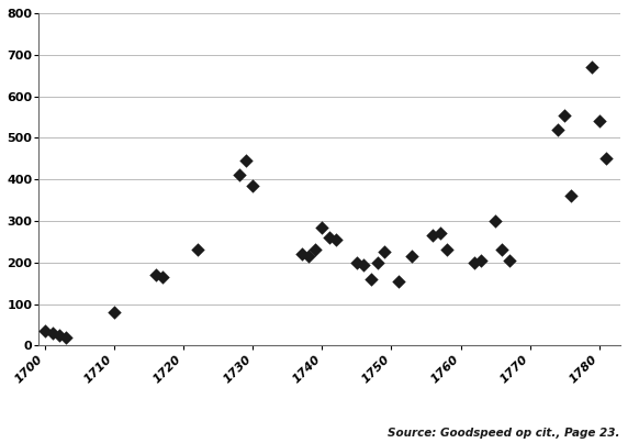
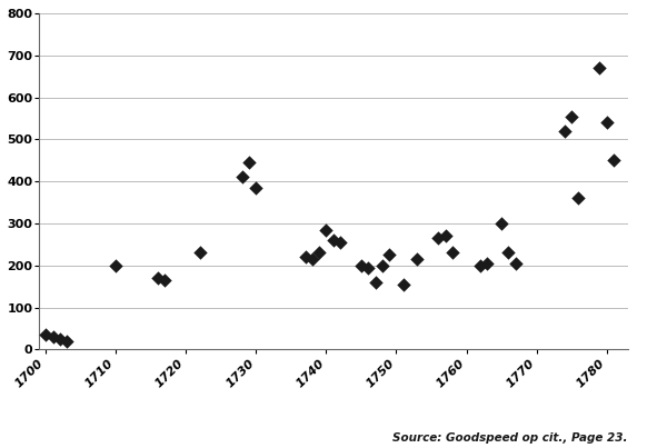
1710: 80 -> 200
